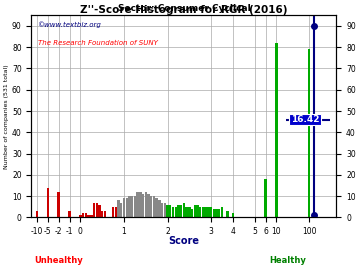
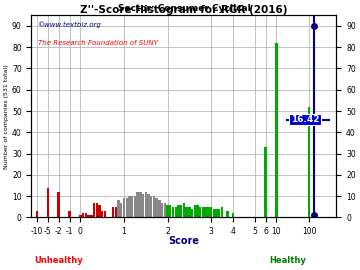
6: 18 -> 33
100: 79 -> 52
